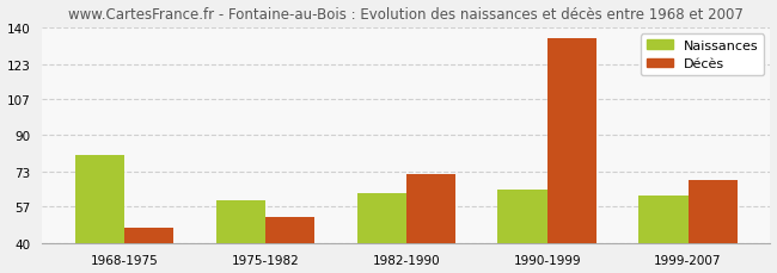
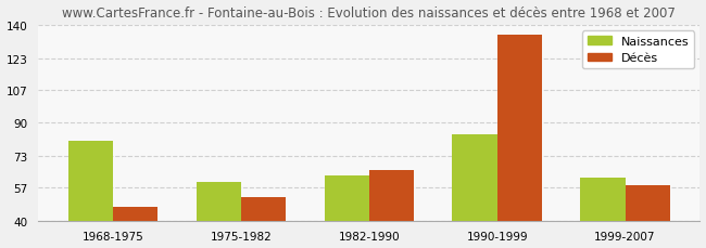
Décès/1982-1990: 72 -> 66
Naissances/1990-1999: 65 -> 84
Décès/1999-2007: 69 -> 58
